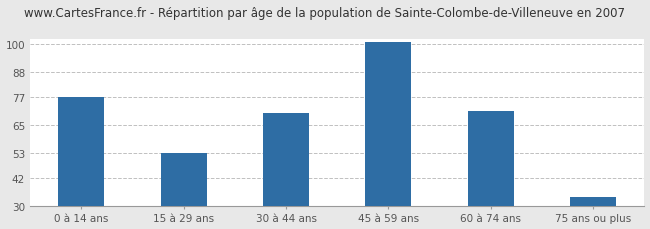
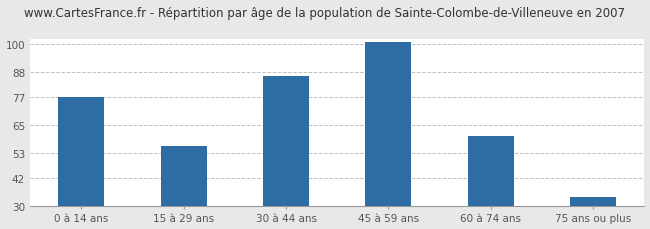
15 à 29 ans: 53 -> 56
30 à 44 ans: 70 -> 86
60 à 74 ans: 71 -> 60
